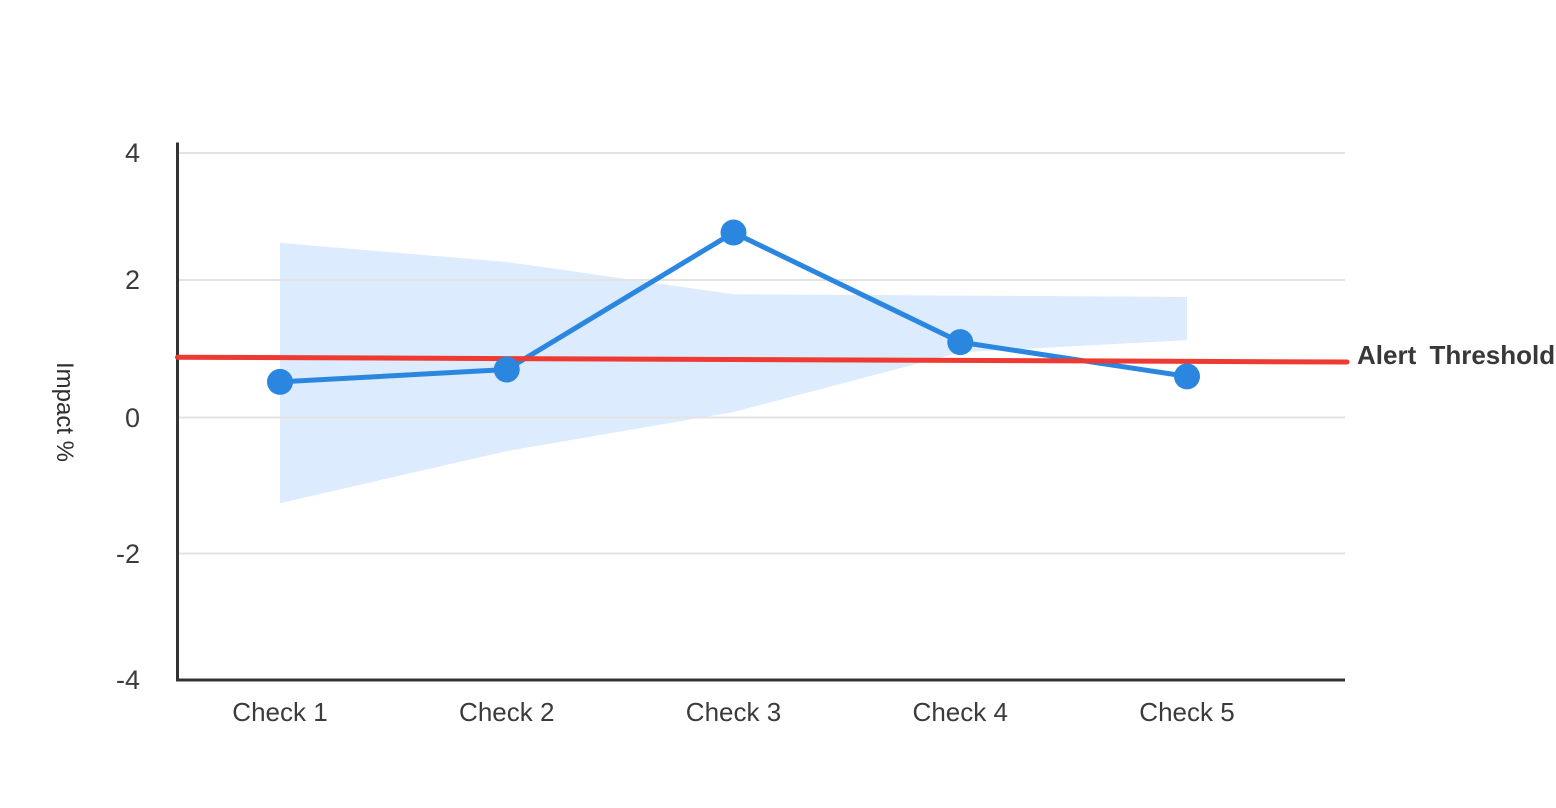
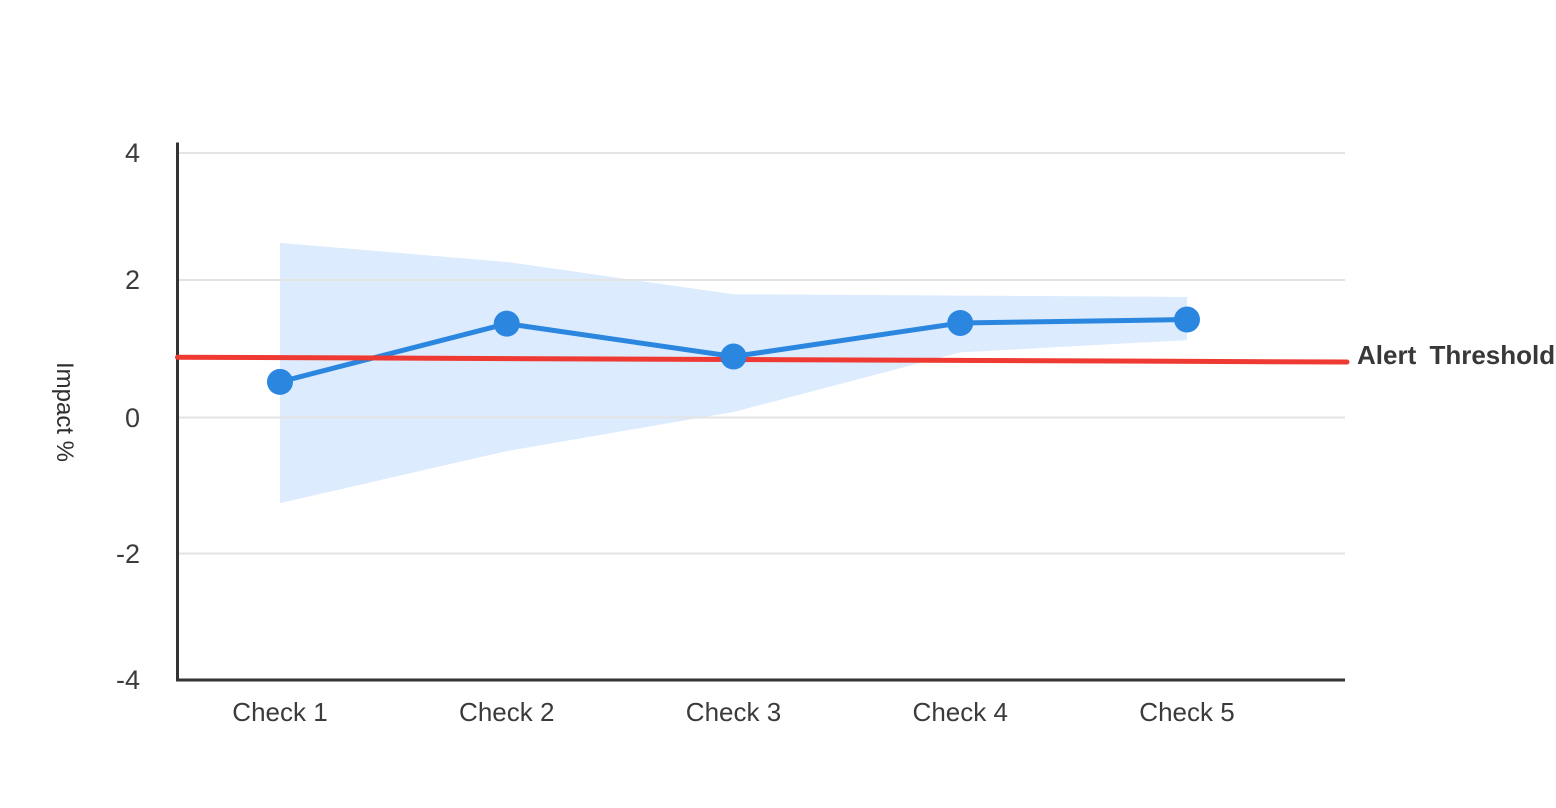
Check 2: 0.7 -> 1.4
Check 3: 2.7 -> 0.9
Check 4: 1.1 -> 1.4
Check 5: 0.6 -> 1.4
